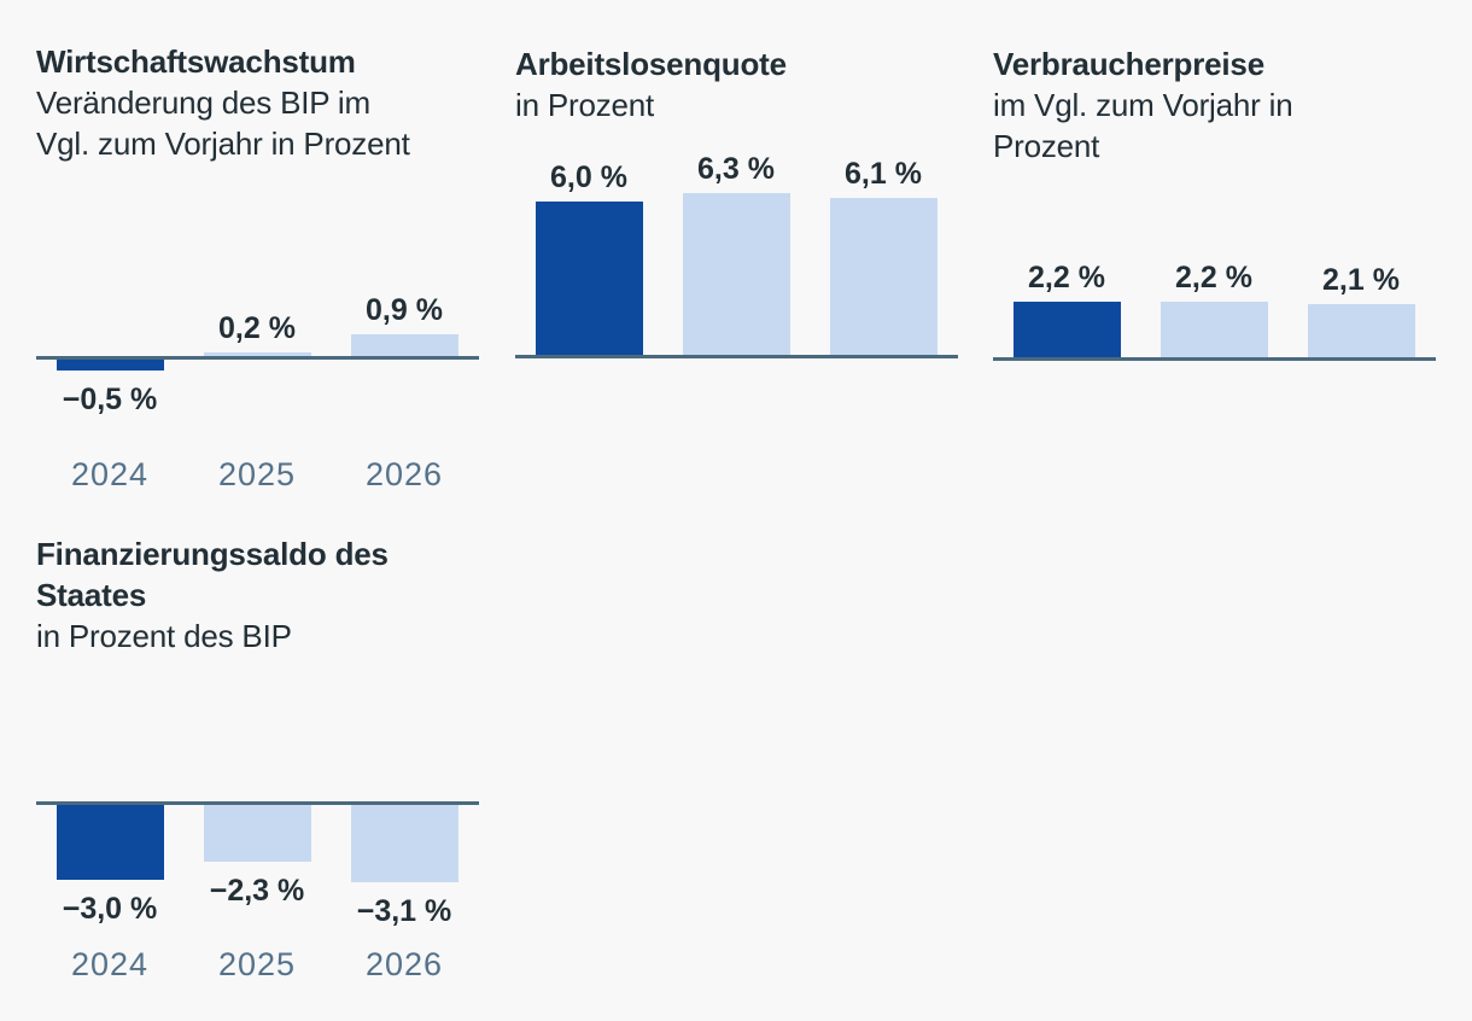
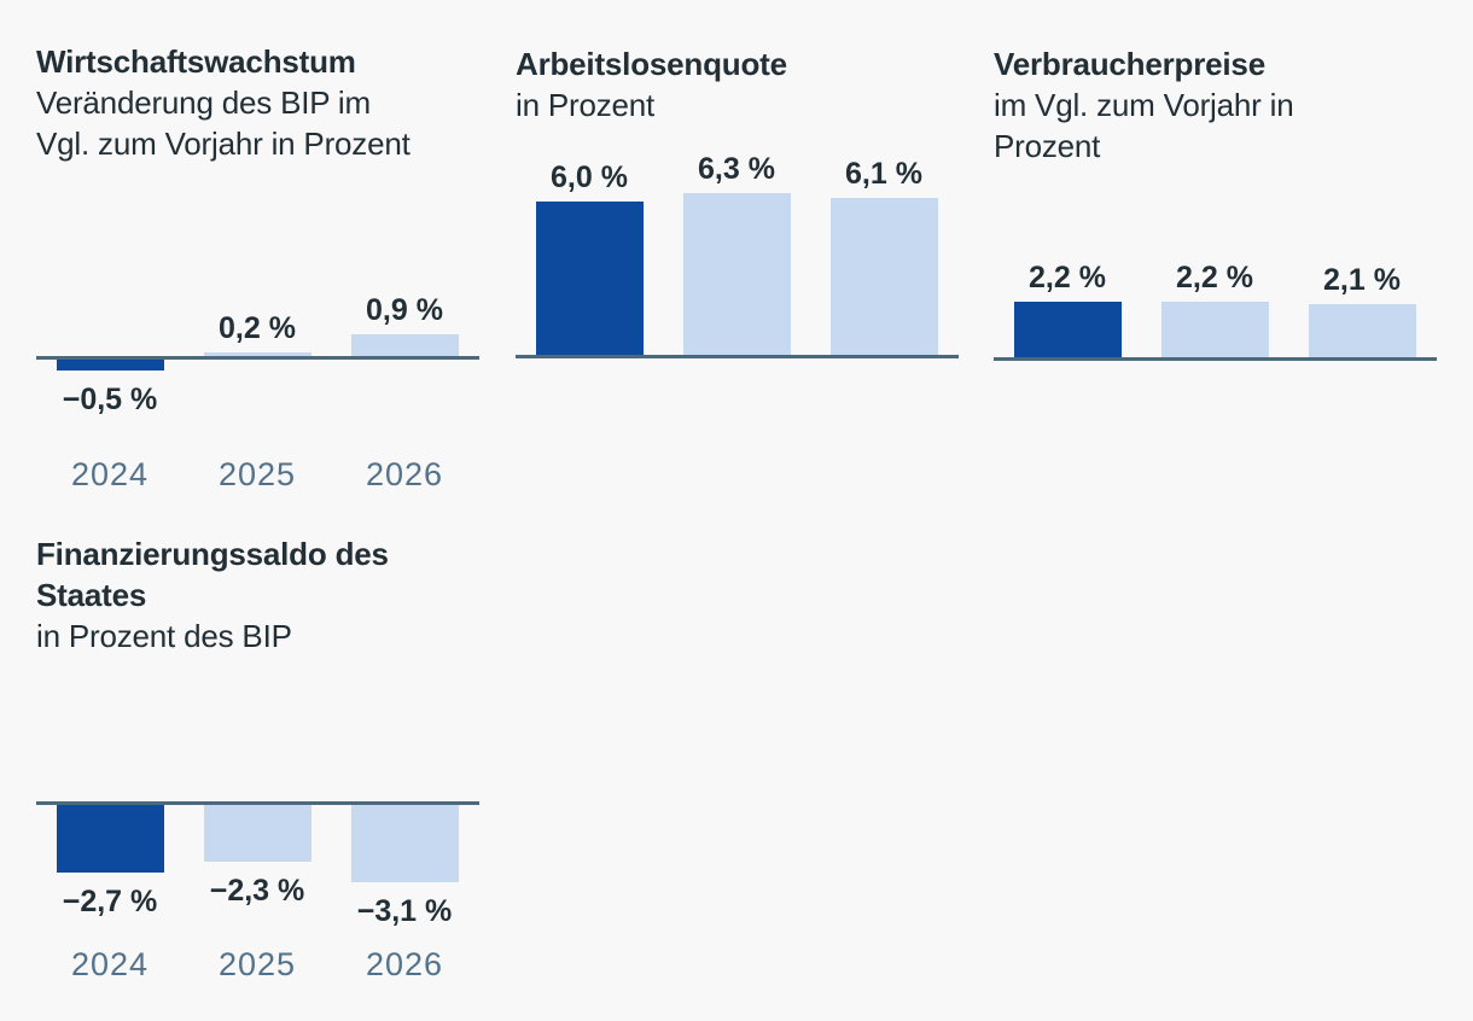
Finanzierungssaldo des Staates/2024: −3,0 -> −2,7
